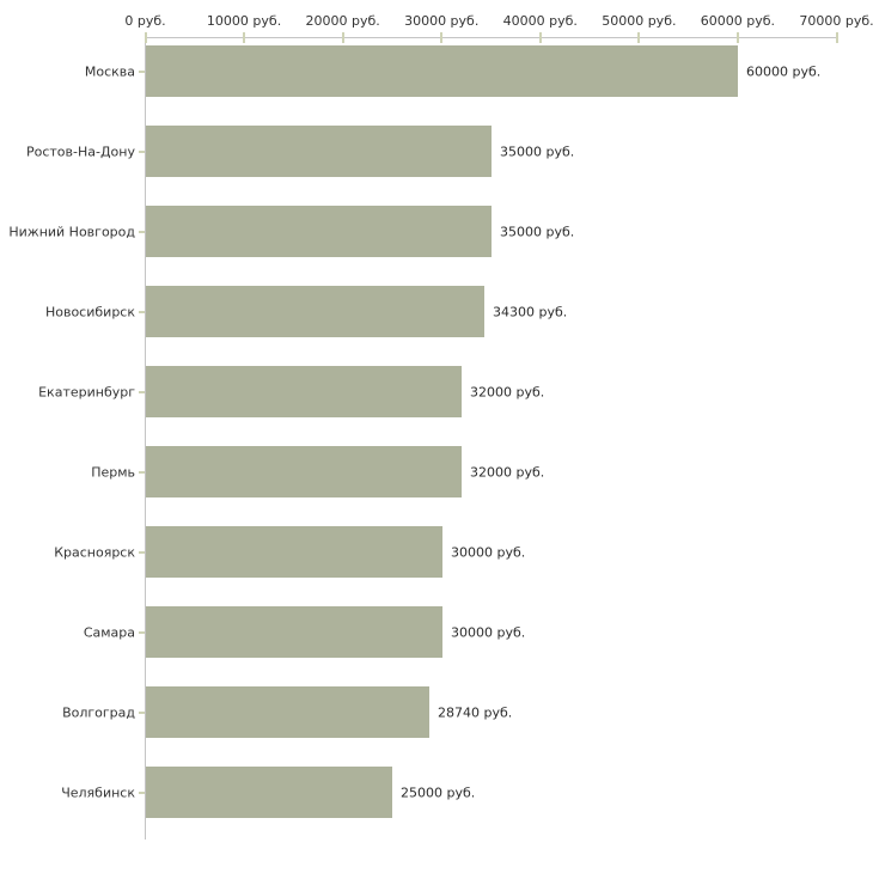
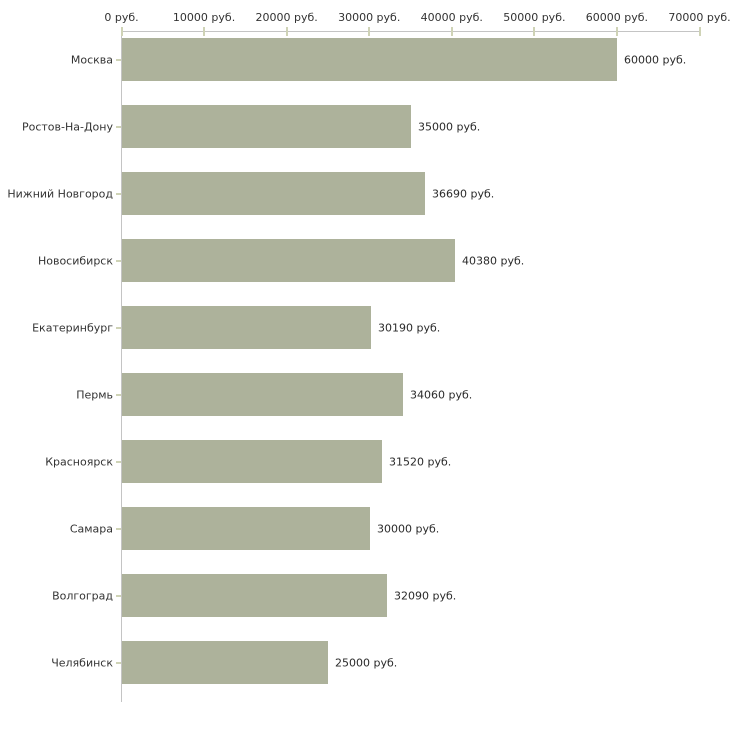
Нижний Новгород: 35000 -> 36690
Новосибирск: 34300 -> 40380
Екатеринбург: 32000 -> 30190
Пермь: 32000 -> 34060
Красноярск: 30000 -> 31520
Волгоград: 28740 -> 32090
